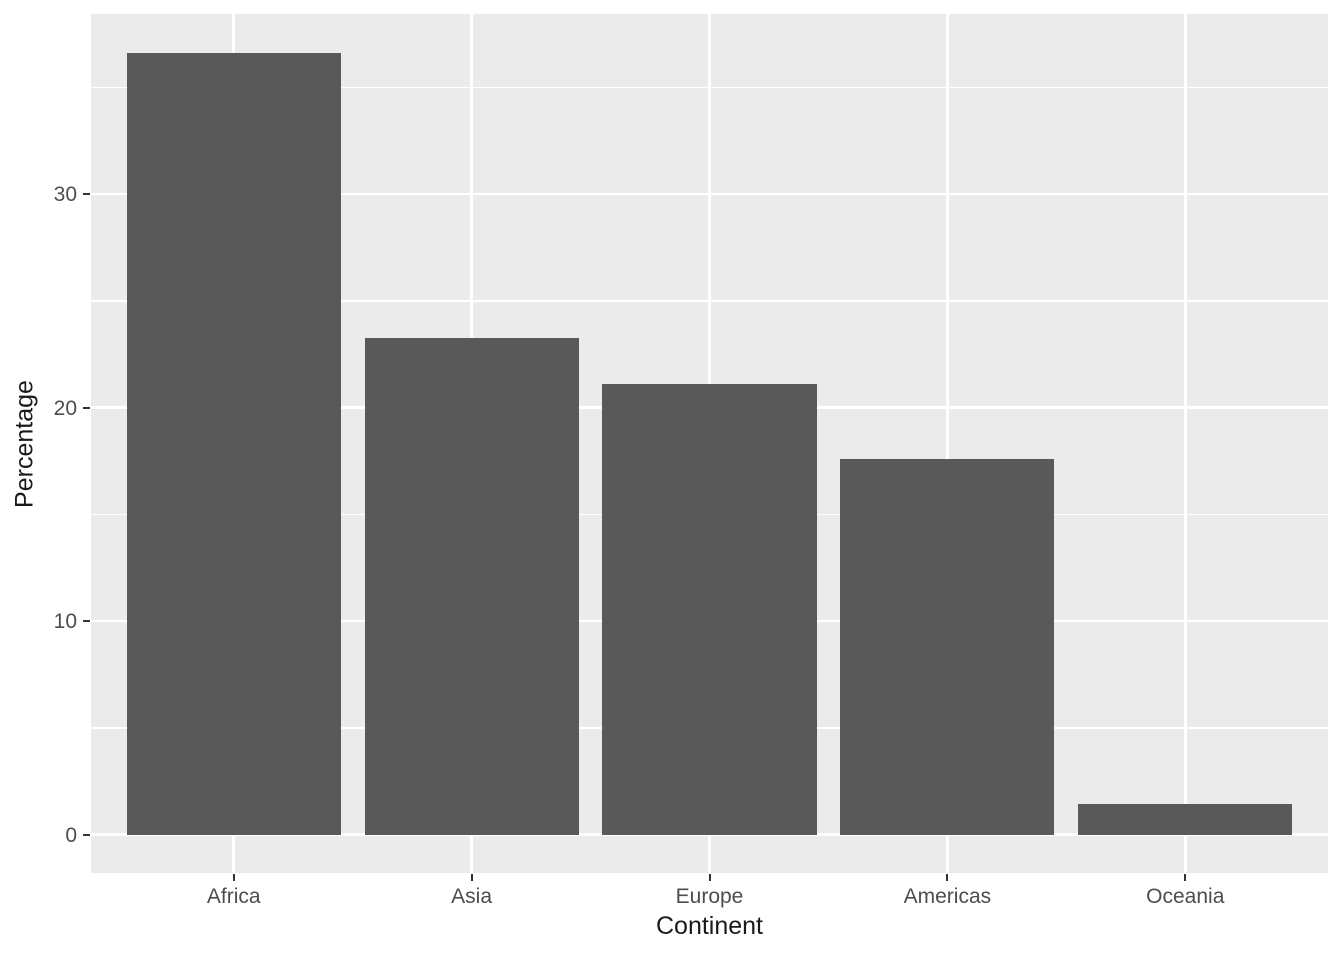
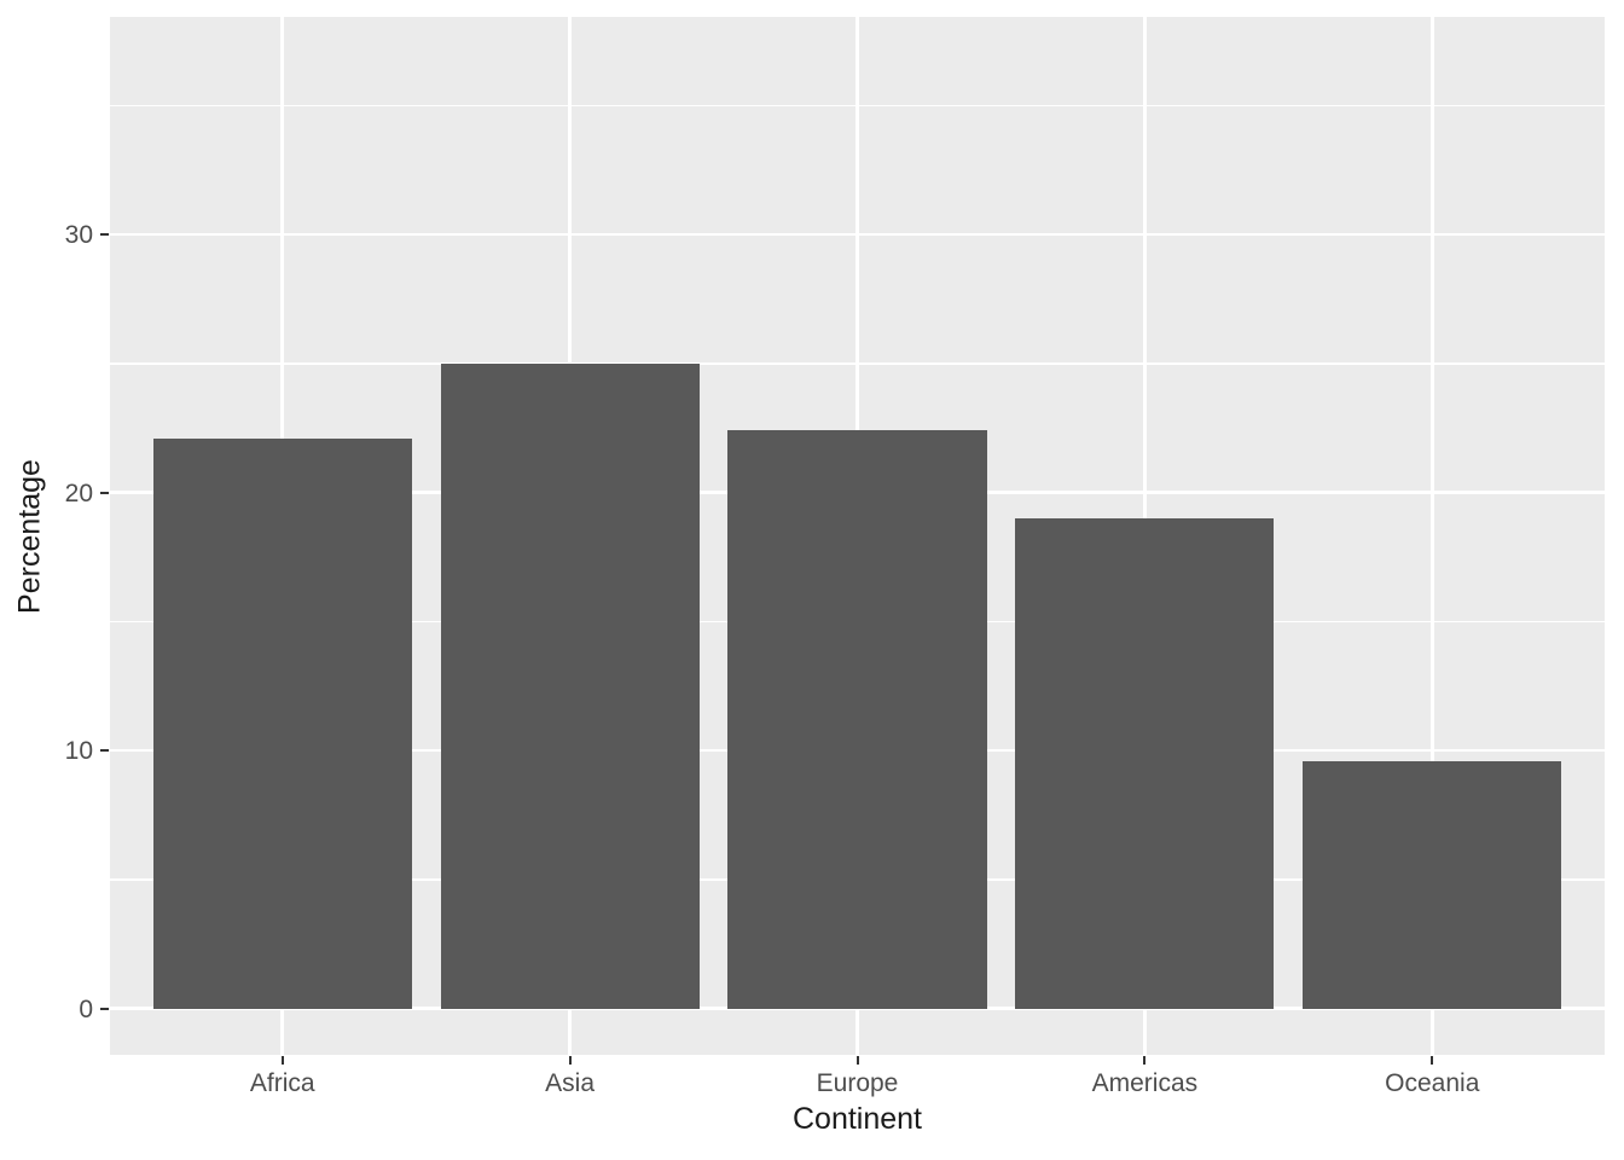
Africa: 36.6 -> 22.1
Asia: 23.2 -> 25.0
Europe: 21.1 -> 22.4
Americas: 17.6 -> 19.0
Oceania: 1.4 -> 9.6
